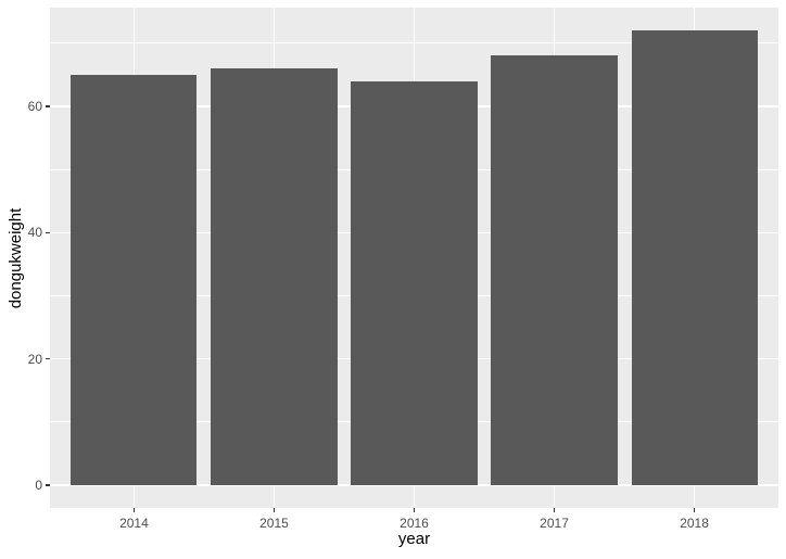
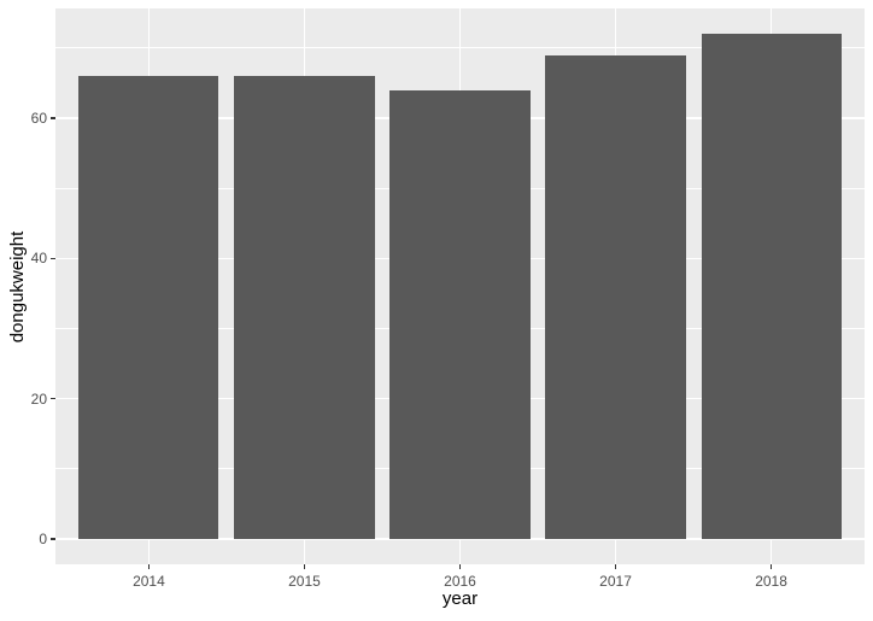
2014: 65 -> 66
2017: 68 -> 69
